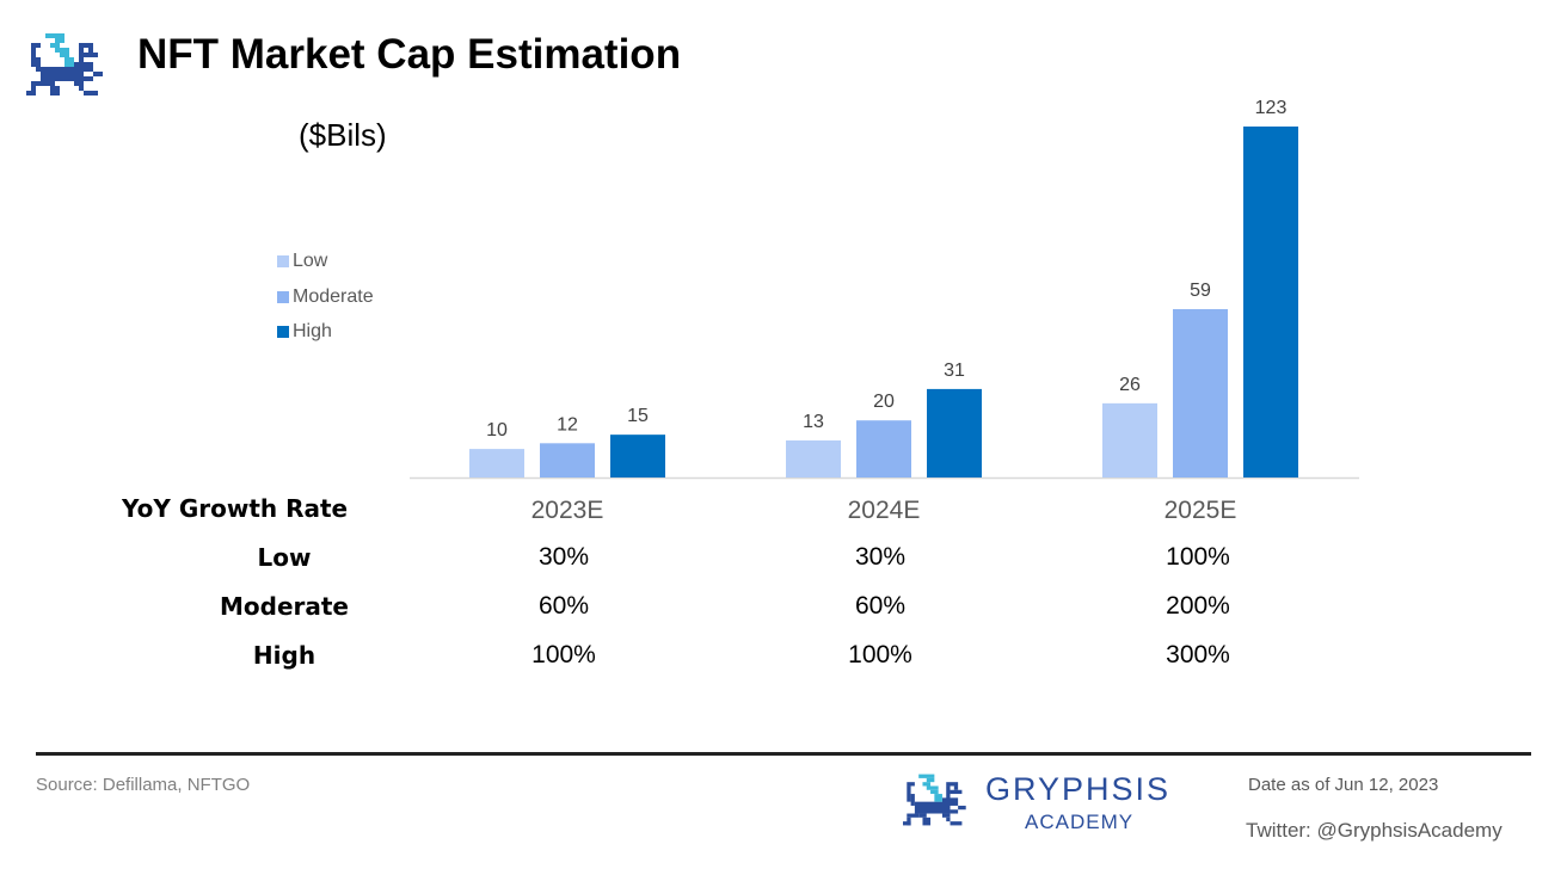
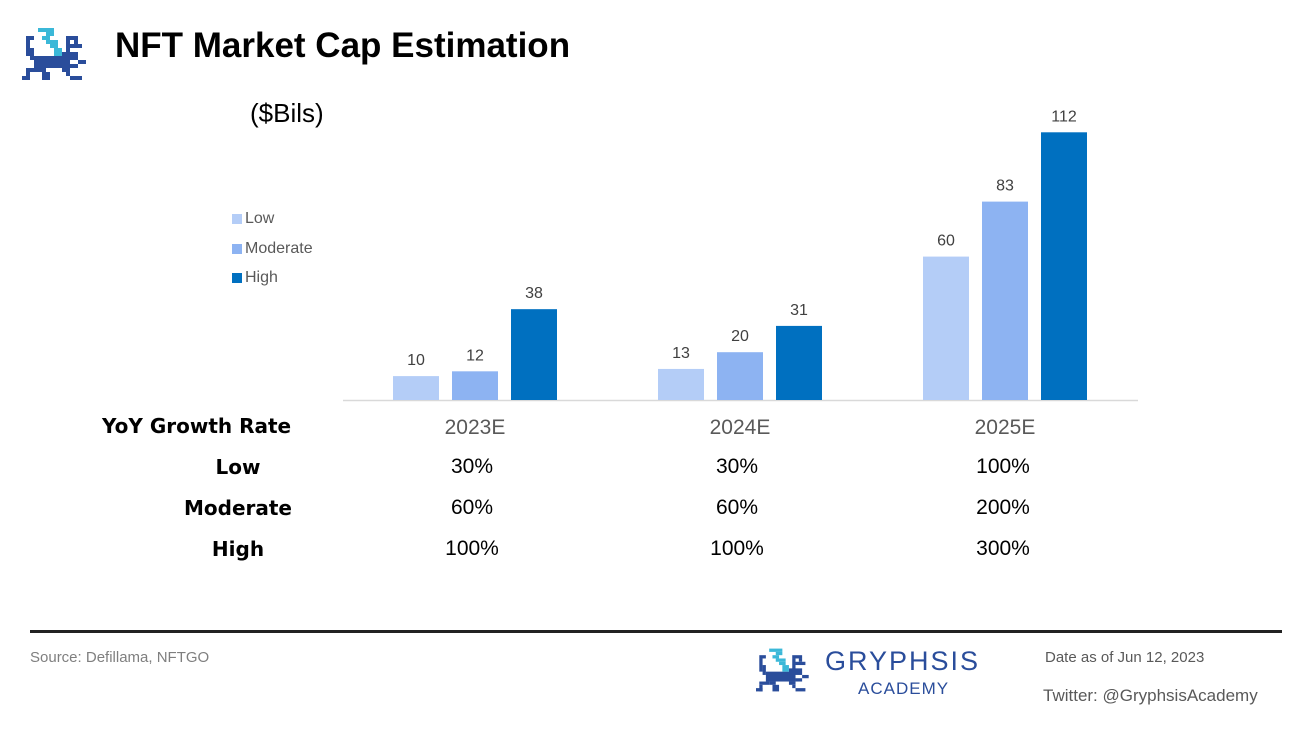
High/2023E: 15 -> 38
Low/2025E: 26 -> 60
Moderate/2025E: 59 -> 83
High/2025E: 123 -> 112
